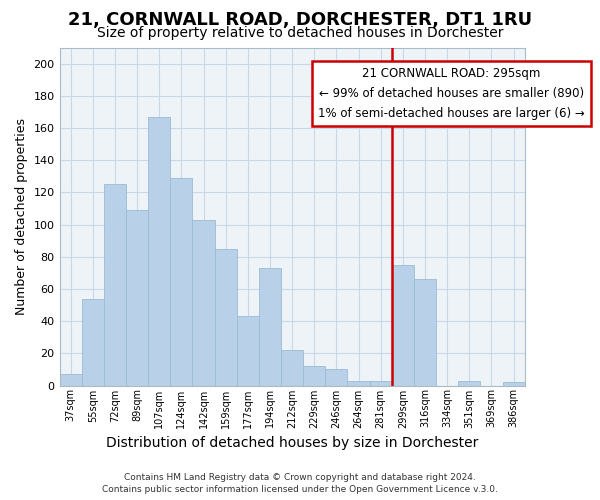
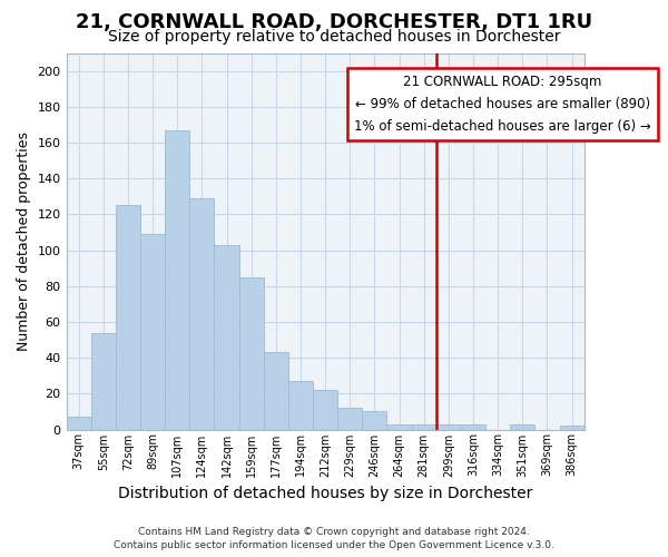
194sqm: 73 -> 27
299sqm: 75 -> 3
316sqm: 66 -> 3
